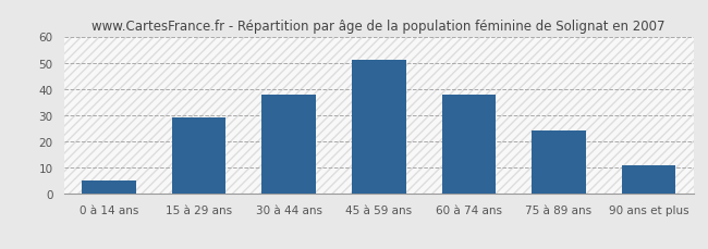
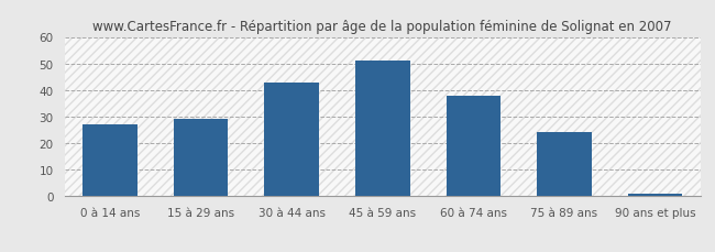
0 à 14 ans: 5 -> 27
30 à 44 ans: 38 -> 43
90 ans et plus: 11 -> 1
